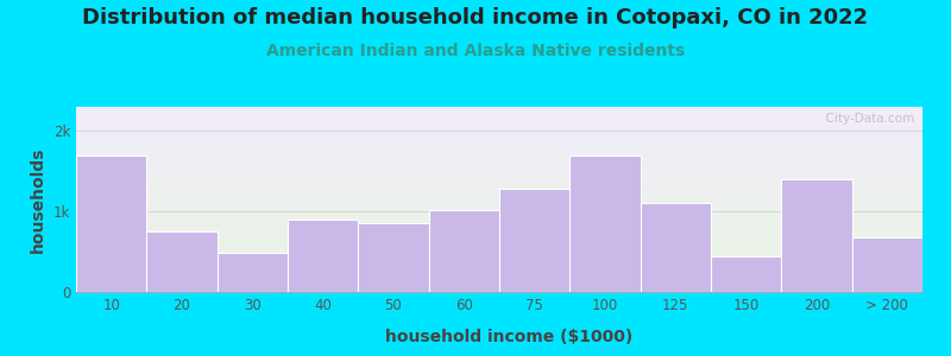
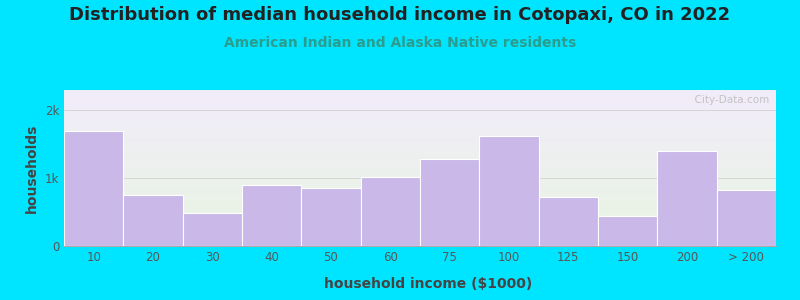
100: 1.70k -> 1.62k
125: 1.10k -> 0.72k
> 200: 0.68k -> 0.82k
